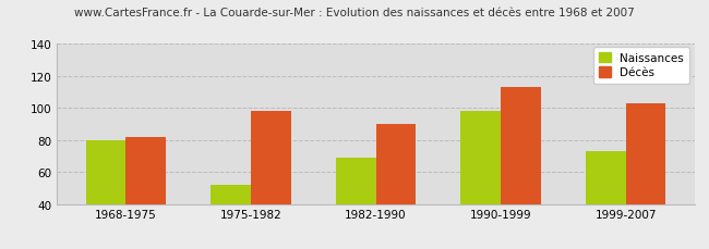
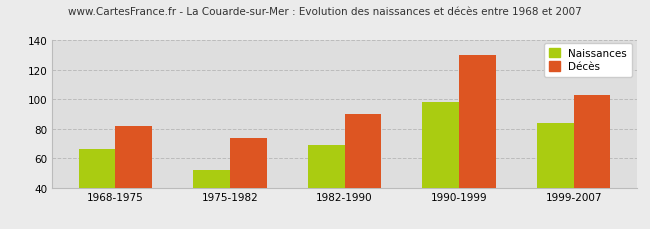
Naissances/1968-1975: 80 -> 66
Décès/1975-1982: 98 -> 74
Décès/1990-1999: 113 -> 130
Naissances/1999-2007: 73 -> 84
